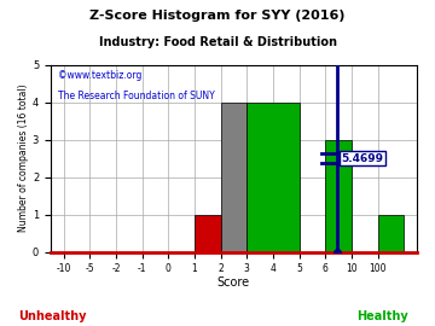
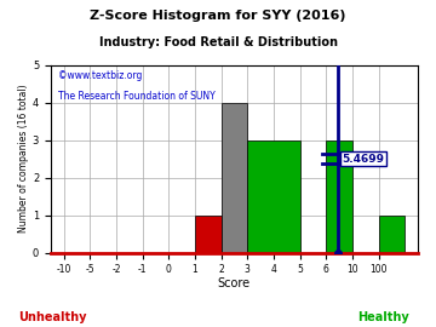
4: 4 -> 3
